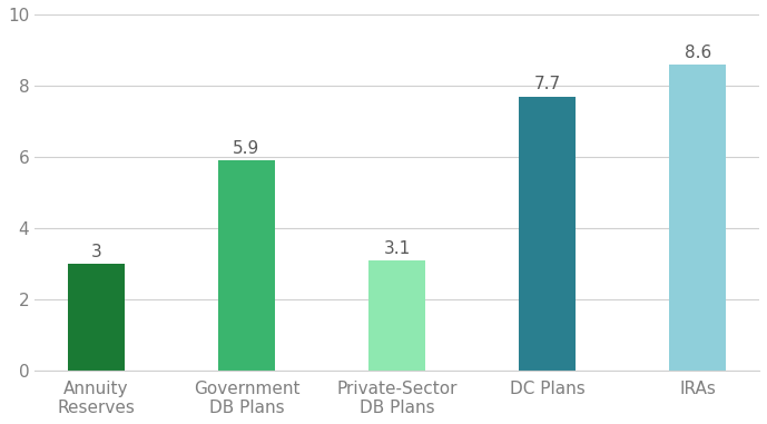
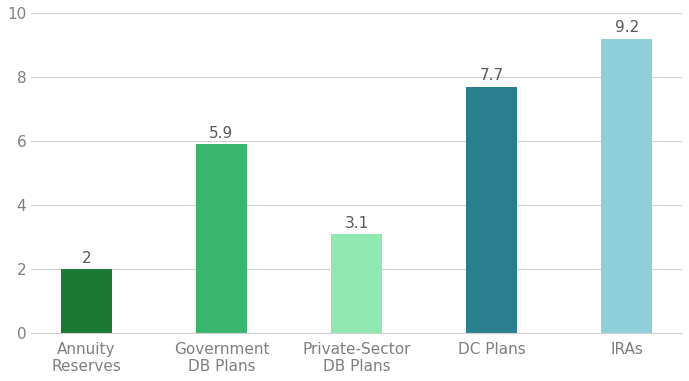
Annuity Reserves: 3 -> 2
IRAs: 8.6 -> 9.2
